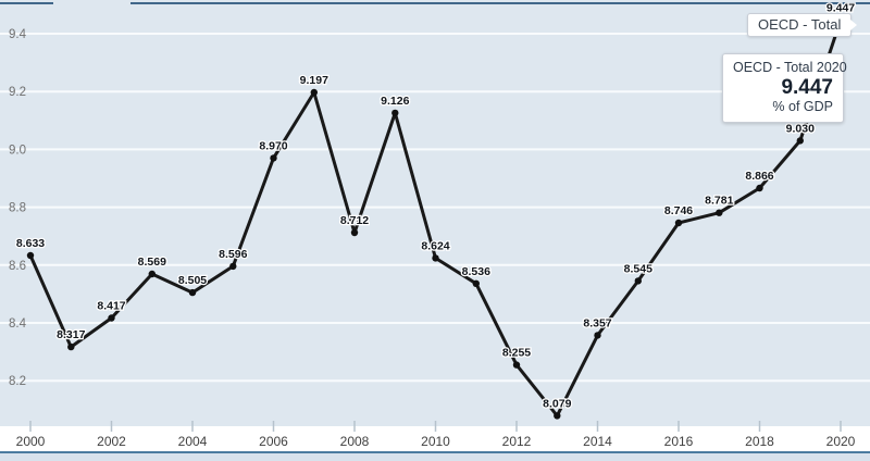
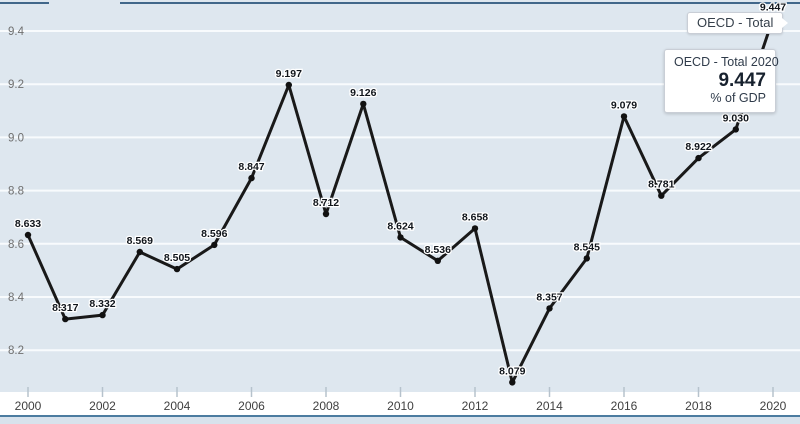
2002: 8.417 -> 8.332
2006: 8.970 -> 8.847
2012: 8.255 -> 8.658
2016: 8.746 -> 9.079
2018: 8.866 -> 8.922
